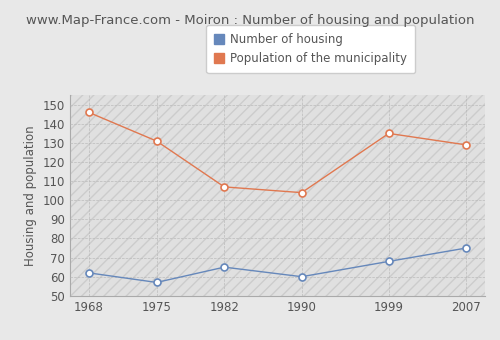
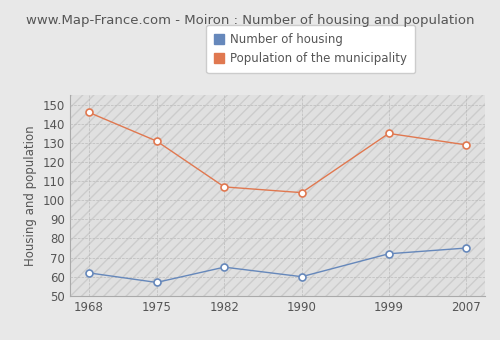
Number of housing/1999: 68 -> 72
